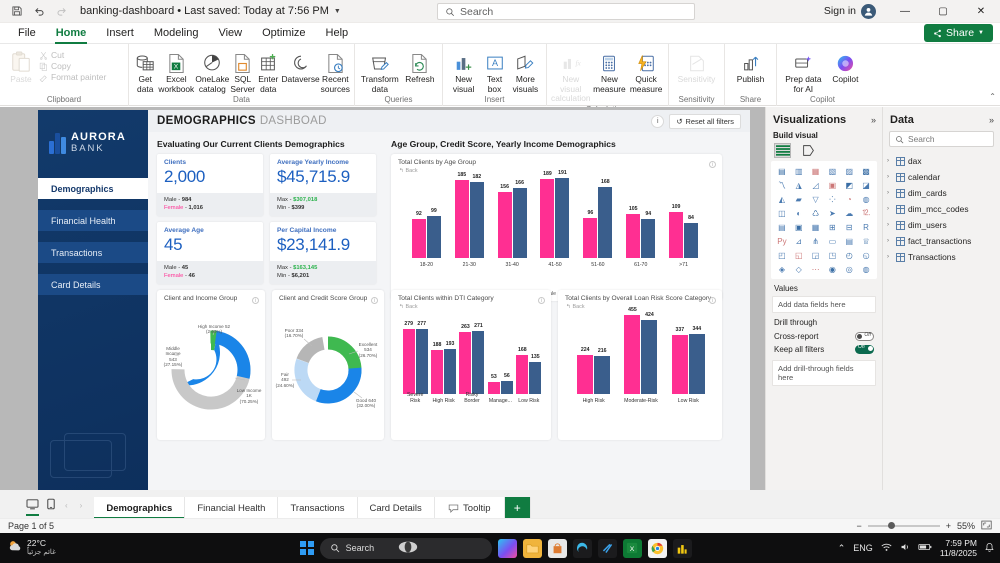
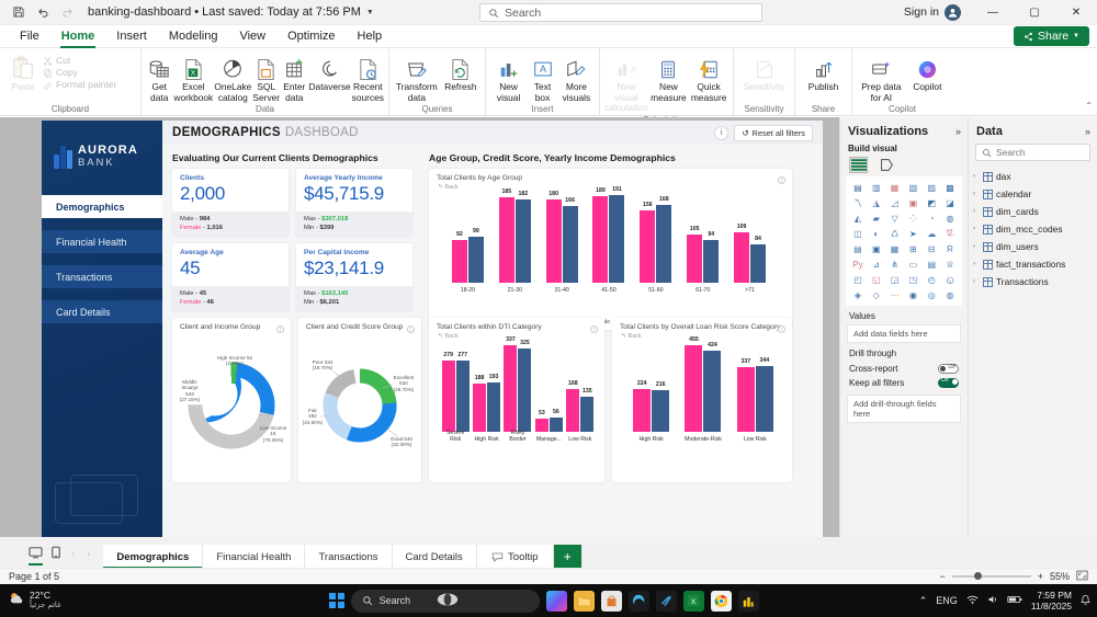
Total Clients by Age Group/Female/31-40: 156 -> 180
Total Clients by Age Group/Female/51-60: 96 -> 156
Total Clients within DTI Category/Female/Risky Border: 263 -> 337
Total Clients within DTI Category/Male/Risky Border: 271 -> 325
